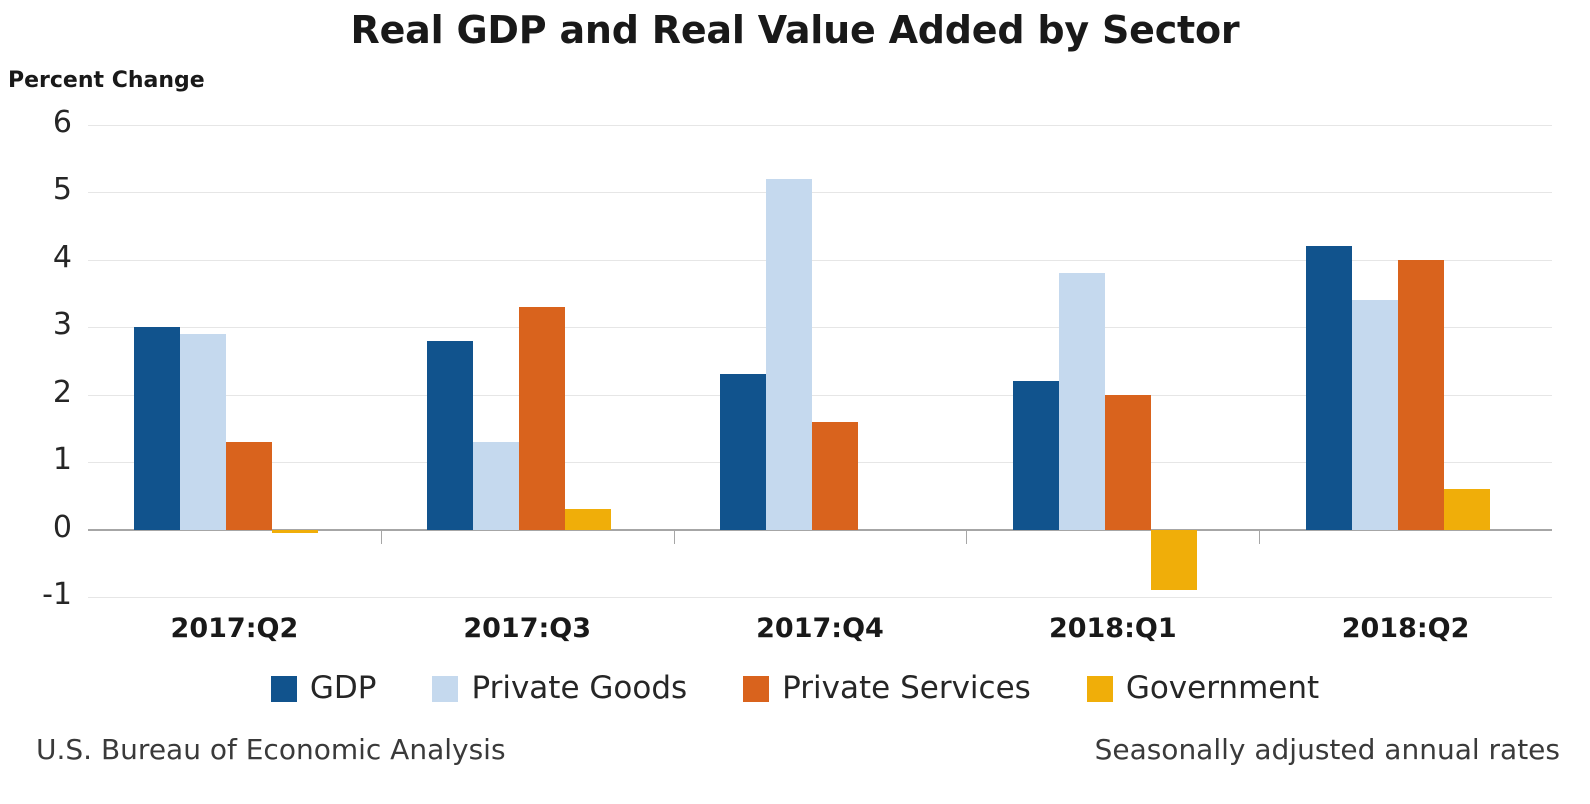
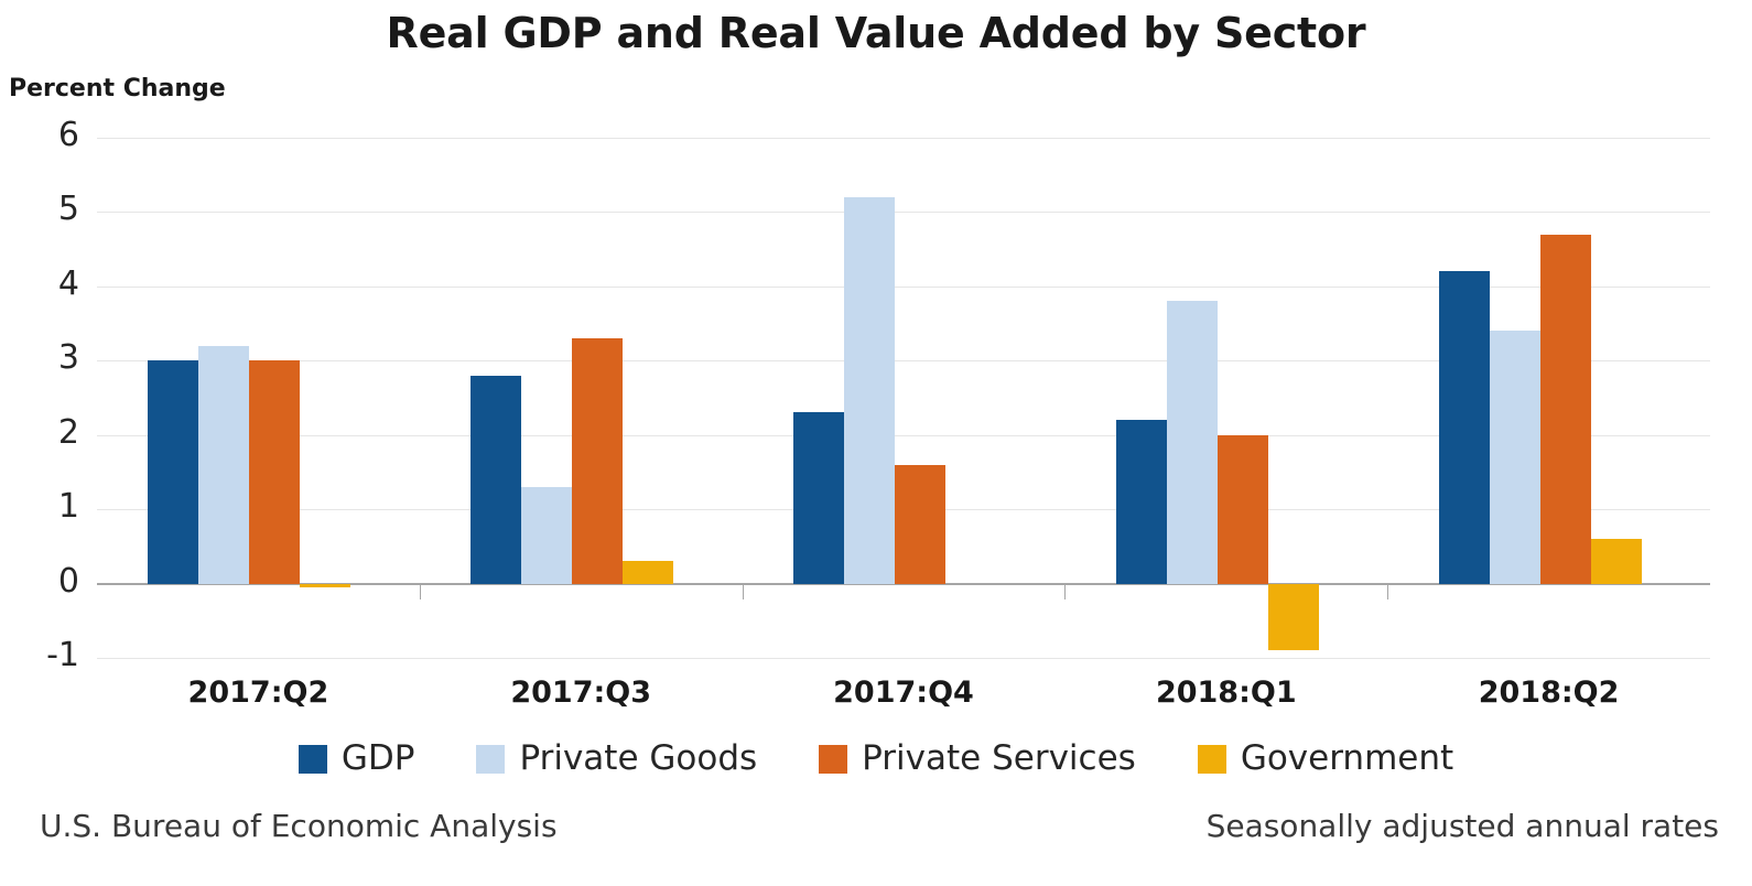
Private Goods/2017:Q2: 2.9 -> 3.2
Private Services/2017:Q2: 1.3 -> 3.0
Private Services/2018:Q2: 4.0 -> 4.7
